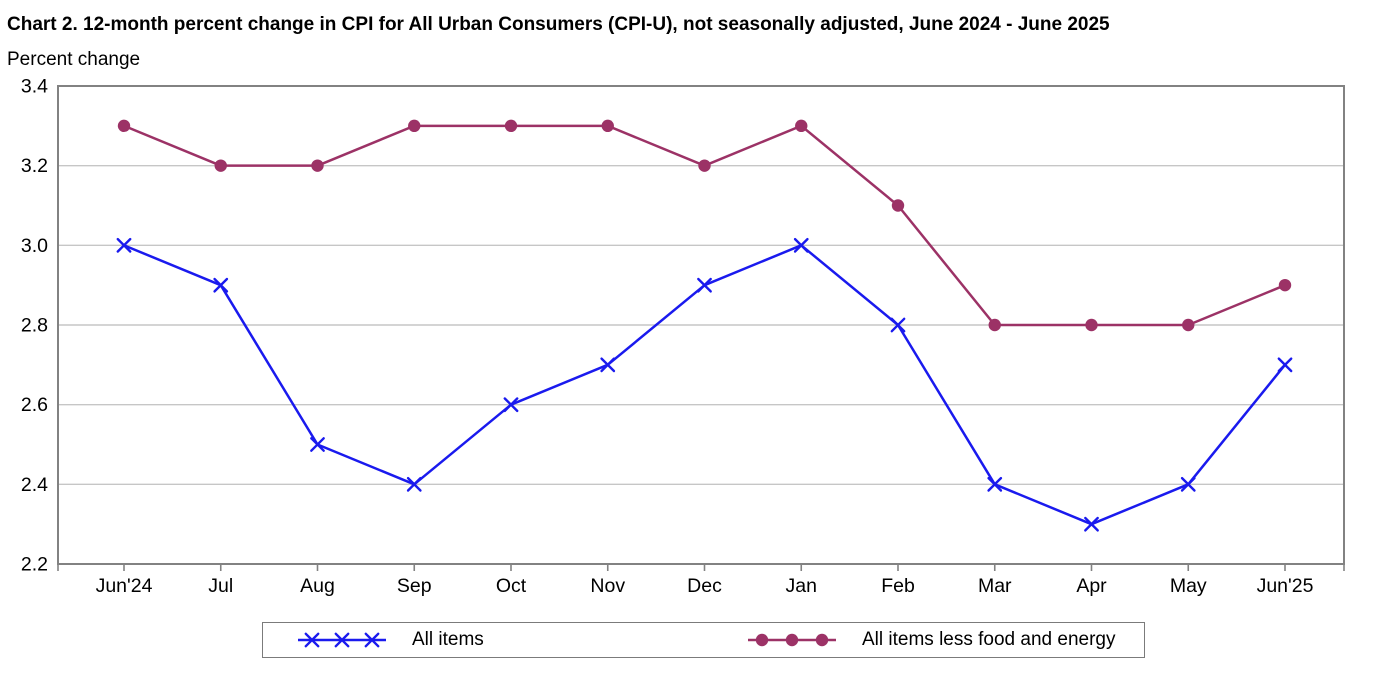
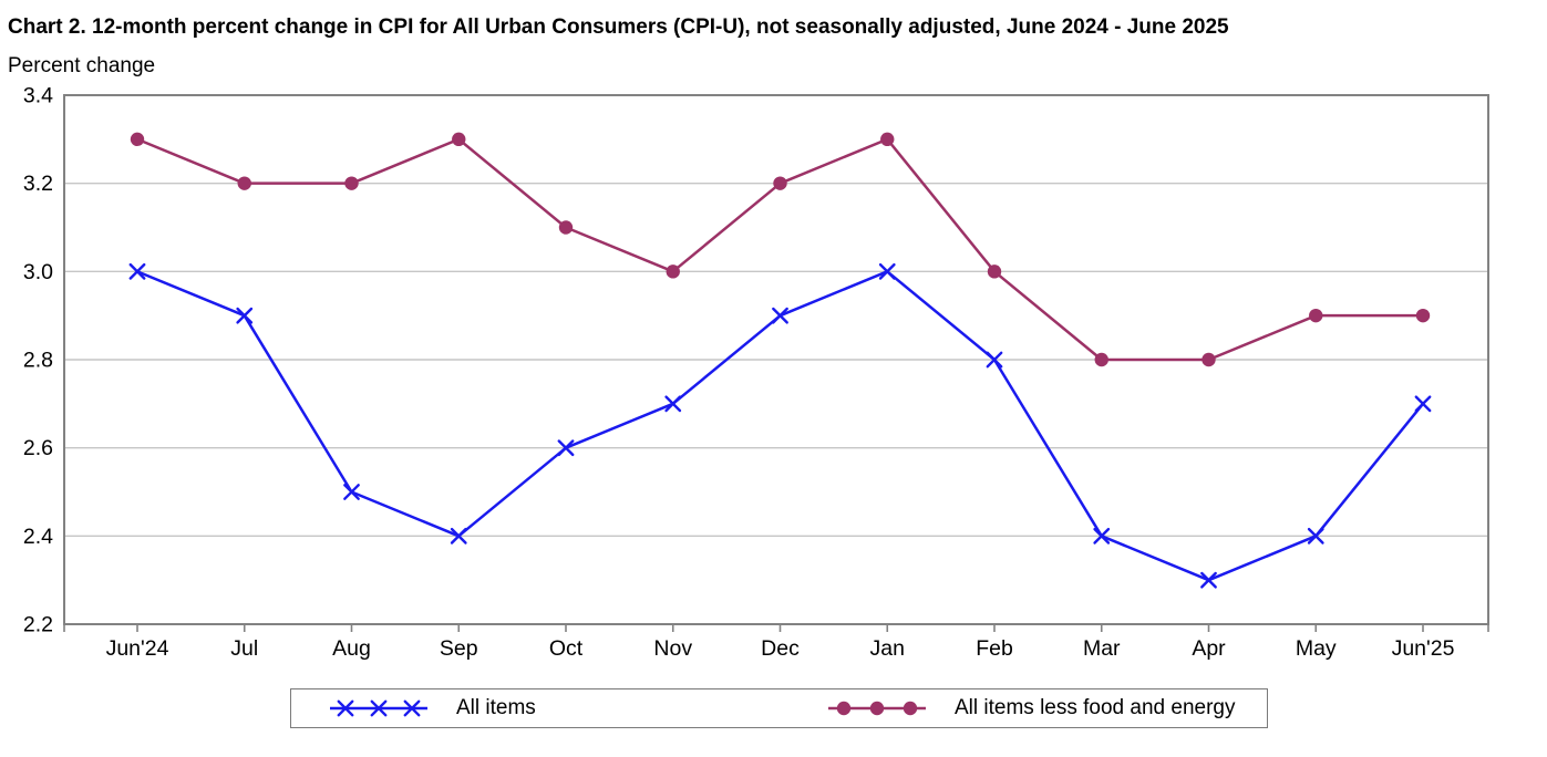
All items less food and energy/Oct: 3.3 -> 3.1
All items less food and energy/Nov: 3.3 -> 3.0
All items less food and energy/Feb: 3.1 -> 3.0
All items less food and energy/May: 2.8 -> 2.9
